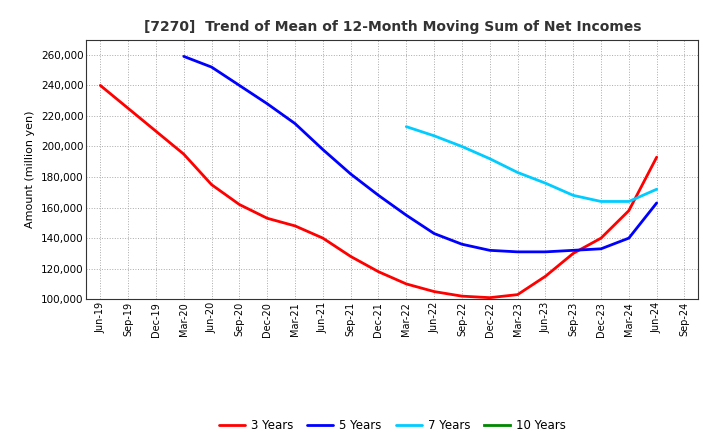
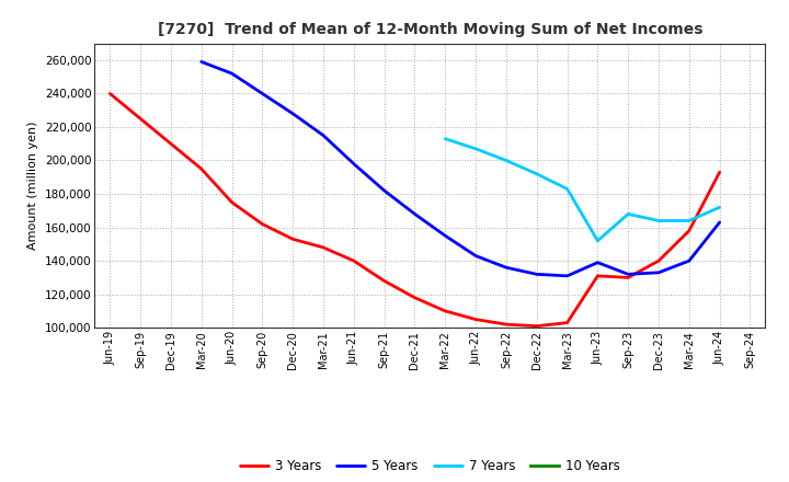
3 Years/Jun-23: 115,000 -> 131,000
5 Years/Jun-23: 131,000 -> 139,000
7 Years/Jun-23: 176,000 -> 152,000
